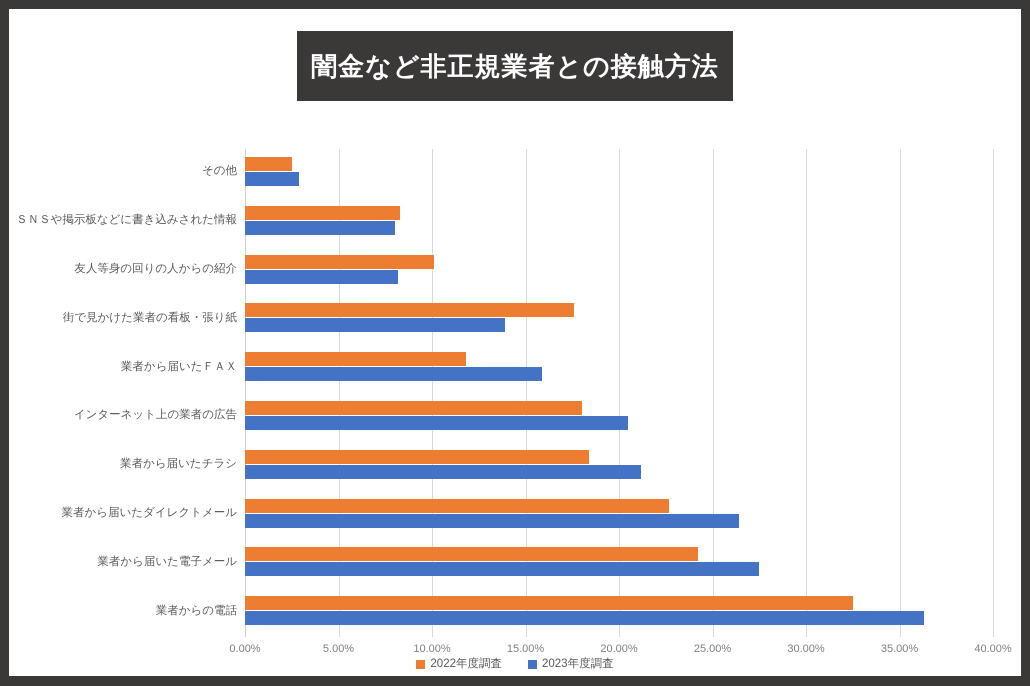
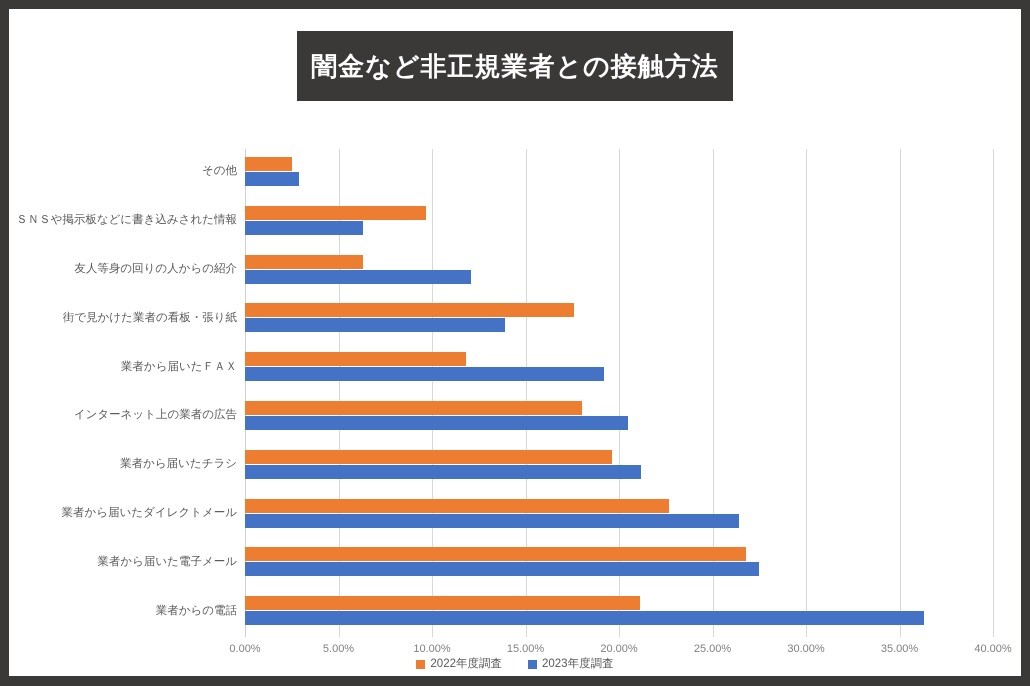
2022年度調査/ＳＮＳや掲示板などに書き込みされた情報: 8.3% -> 9.7%
2023年度調査/ＳＮＳや掲示板などに書き込みされた情報: 8.0% -> 6.3%
2022年度調査/友人等身の回りの人からの紹介: 10.1% -> 6.3%
2023年度調査/友人等身の回りの人からの紹介: 8.2% -> 12.1%
2023年度調査/業者から届いたＦＡＸ: 15.9% -> 19.2%
2022年度調査/業者から届いたチラシ: 18.4% -> 19.6%
2022年度調査/業者から届いた電子メール: 24.2% -> 26.8%
2022年度調査/業者からの電話: 32.5% -> 21.1%
